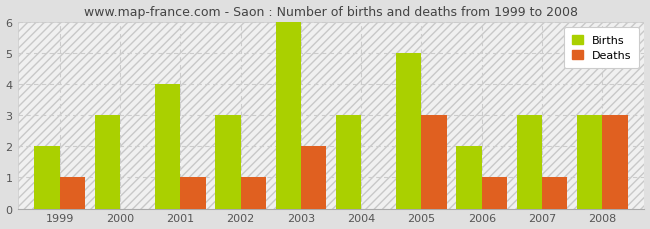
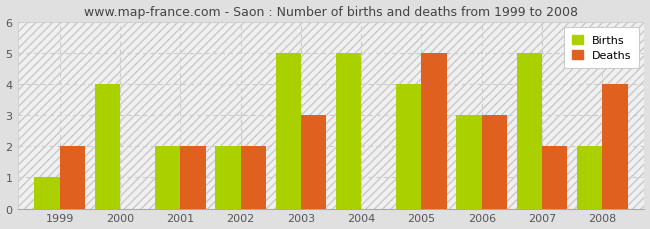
Births/1999: 2 -> 1
Deaths/1999: 1 -> 2
Births/2000: 3 -> 4
Births/2001: 4 -> 2
Deaths/2001: 1 -> 2
Births/2002: 3 -> 2
Deaths/2002: 1 -> 2
Births/2003: 6 -> 5
Deaths/2003: 2 -> 3
Births/2004: 3 -> 5
Births/2005: 5 -> 4
Deaths/2005: 3 -> 5
Births/2006: 2 -> 3
Deaths/2006: 1 -> 3
Births/2007: 3 -> 5
Deaths/2007: 1 -> 2
Births/2008: 3 -> 2
Deaths/2008: 3 -> 4
